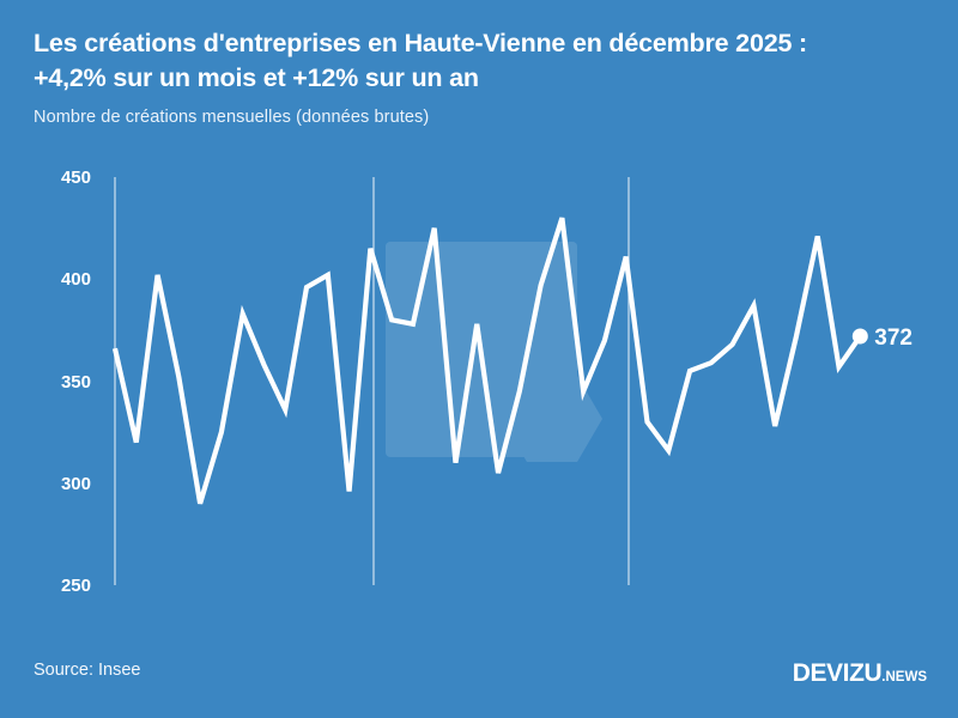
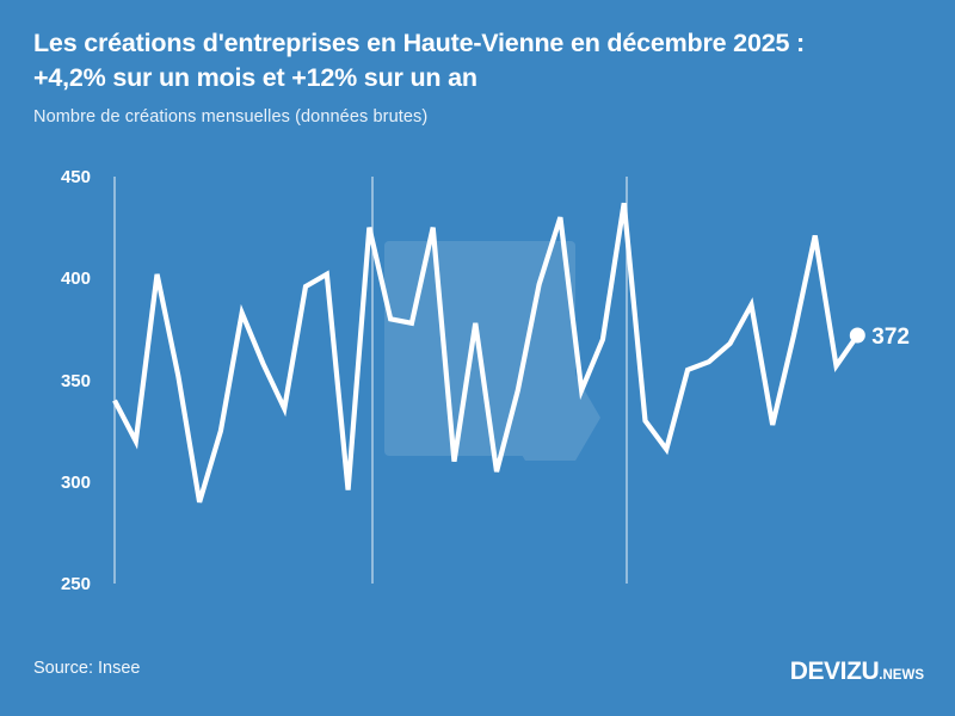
Janv. 2023: 366 -> 340
Janv. 2024: 415 -> 425
Janv. 2025: 411 -> 437
